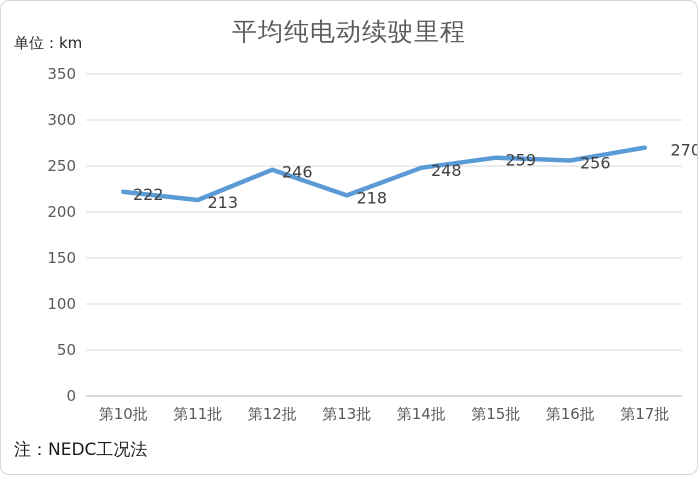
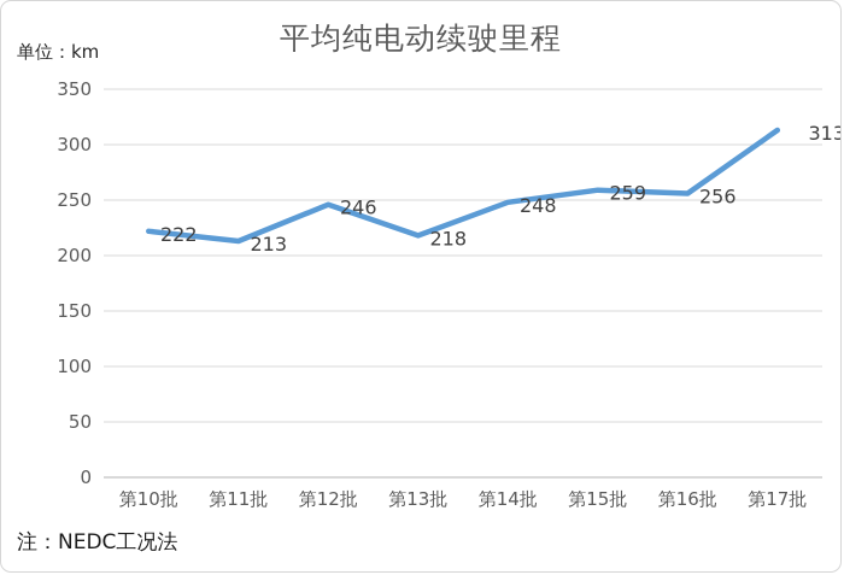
第17批: 270 -> 313
